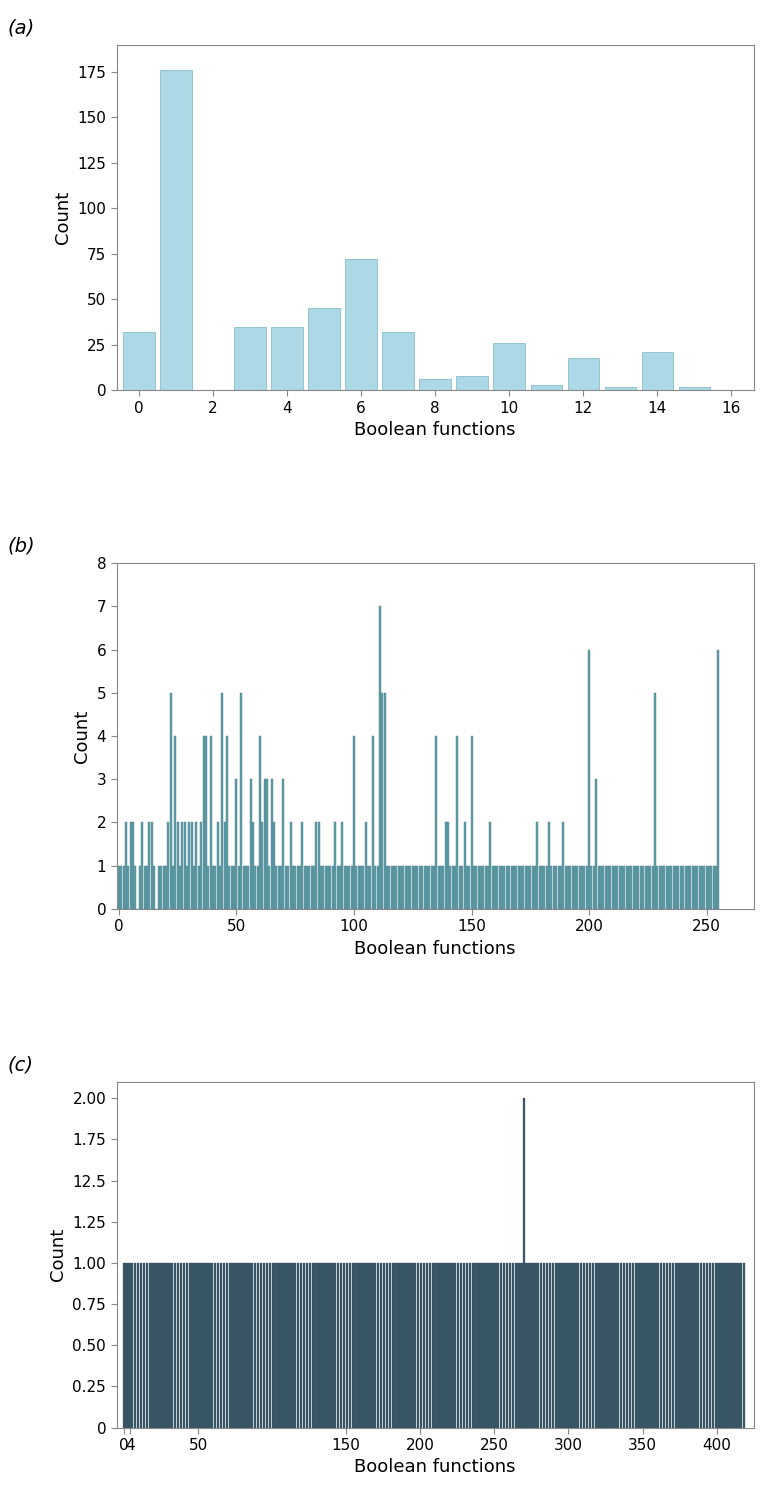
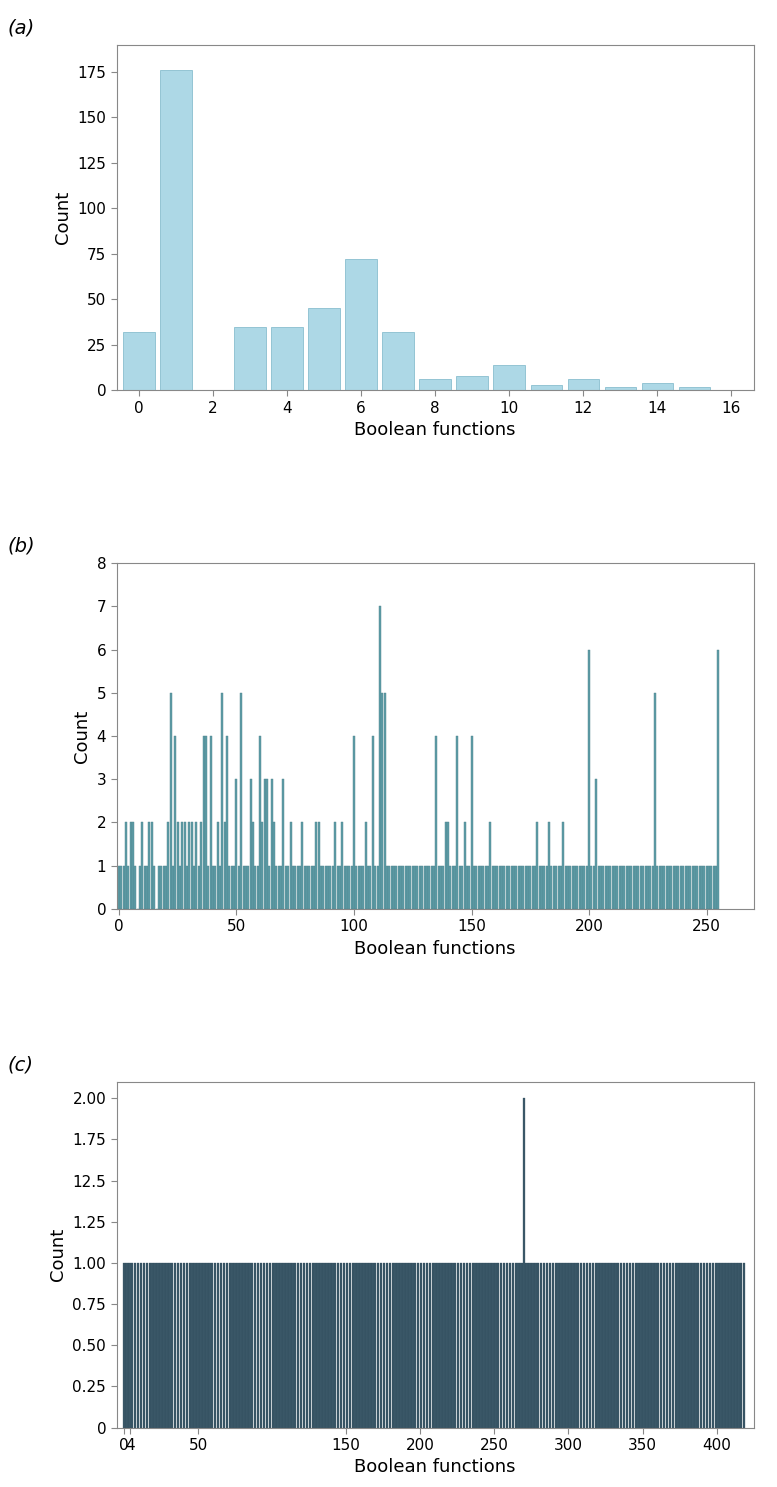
10: 26 -> 14
12: 18 -> 6
14: 21 -> 4
